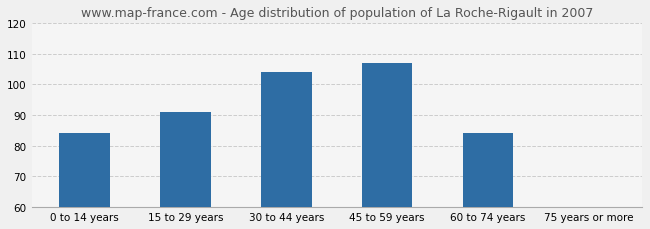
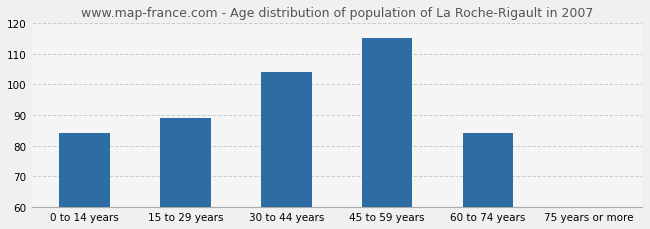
15 to 29 years: 91 -> 89
45 to 59 years: 107 -> 115
